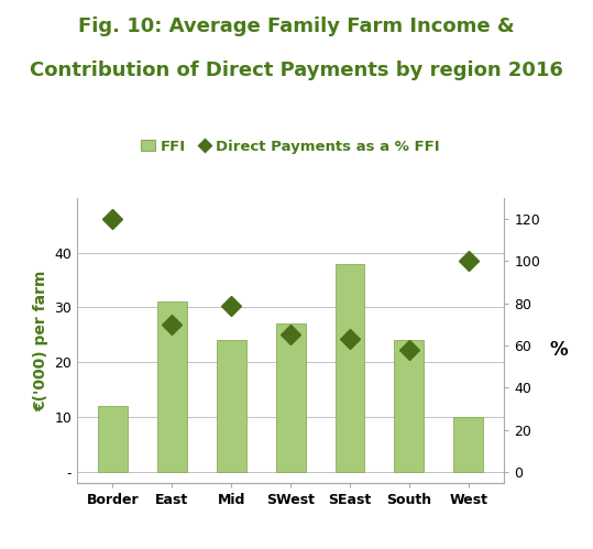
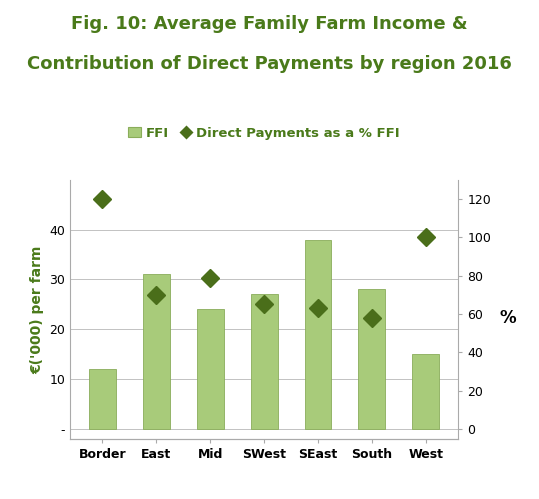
FFI/South: 24 -> 28
FFI/West: 10 -> 15
